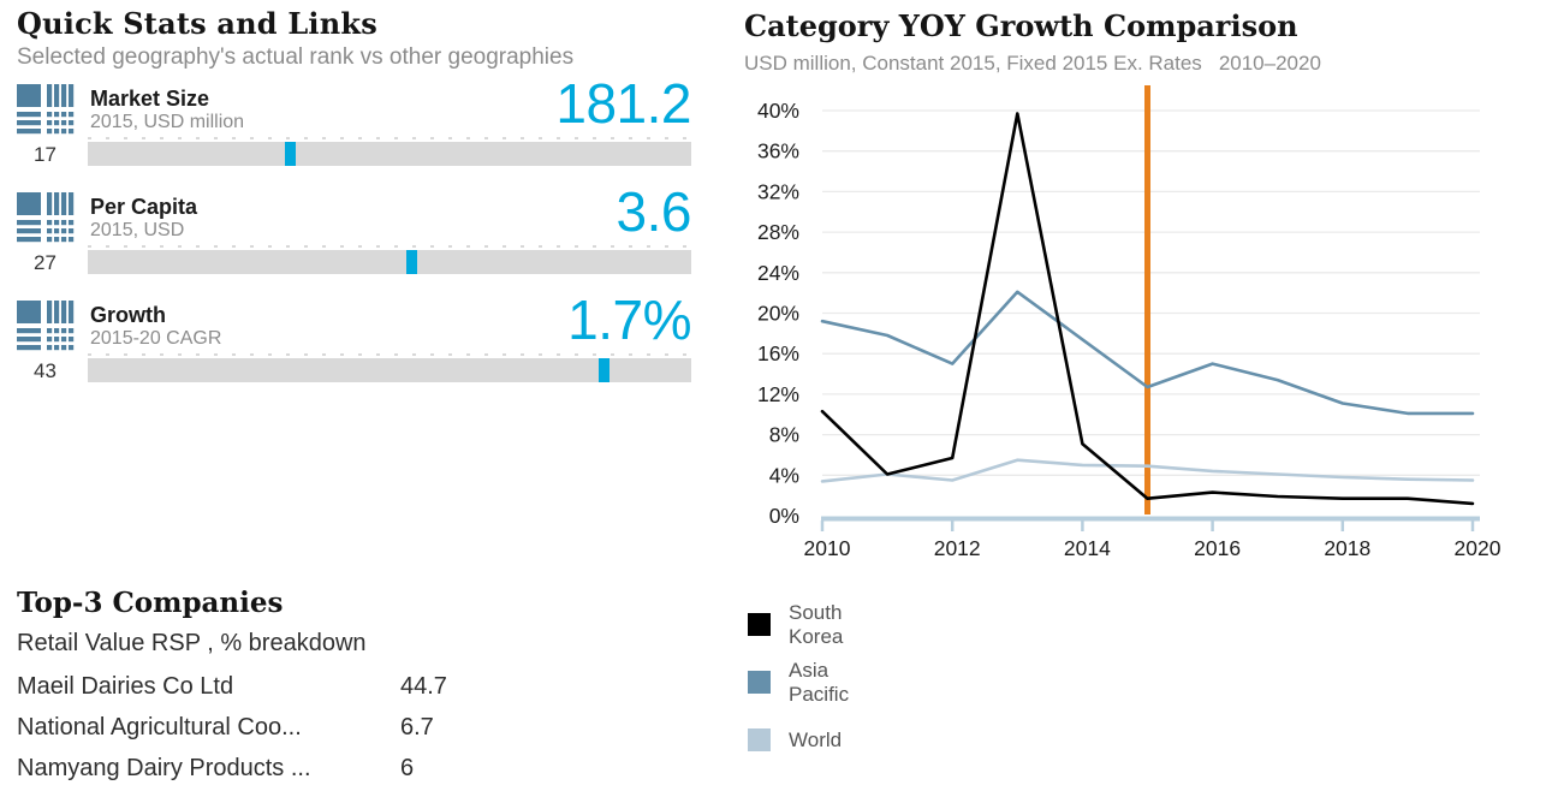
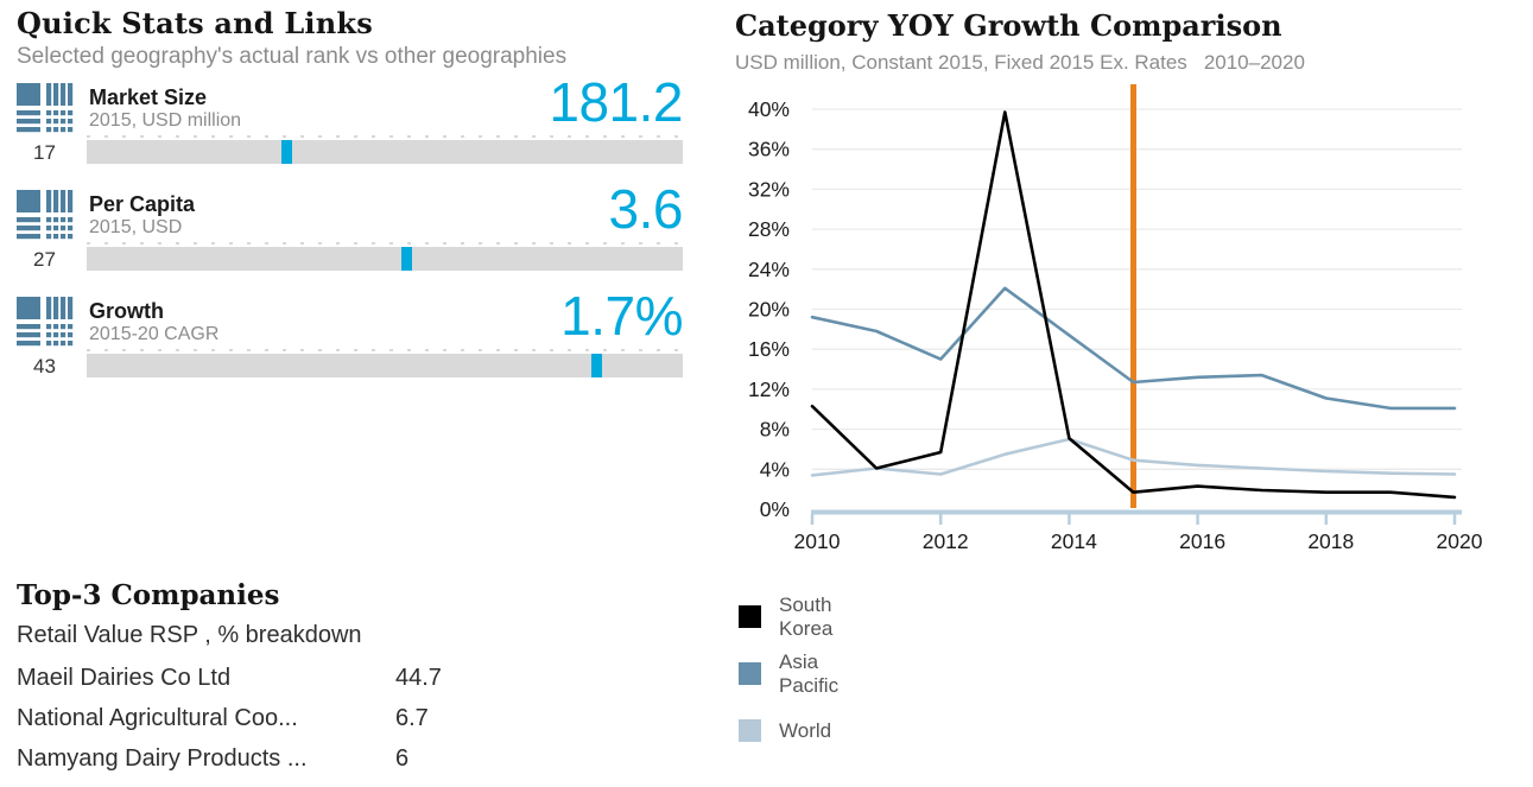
World/2014: 5% -> 7%
Asia Pacific/2016: 15% -> 13%
